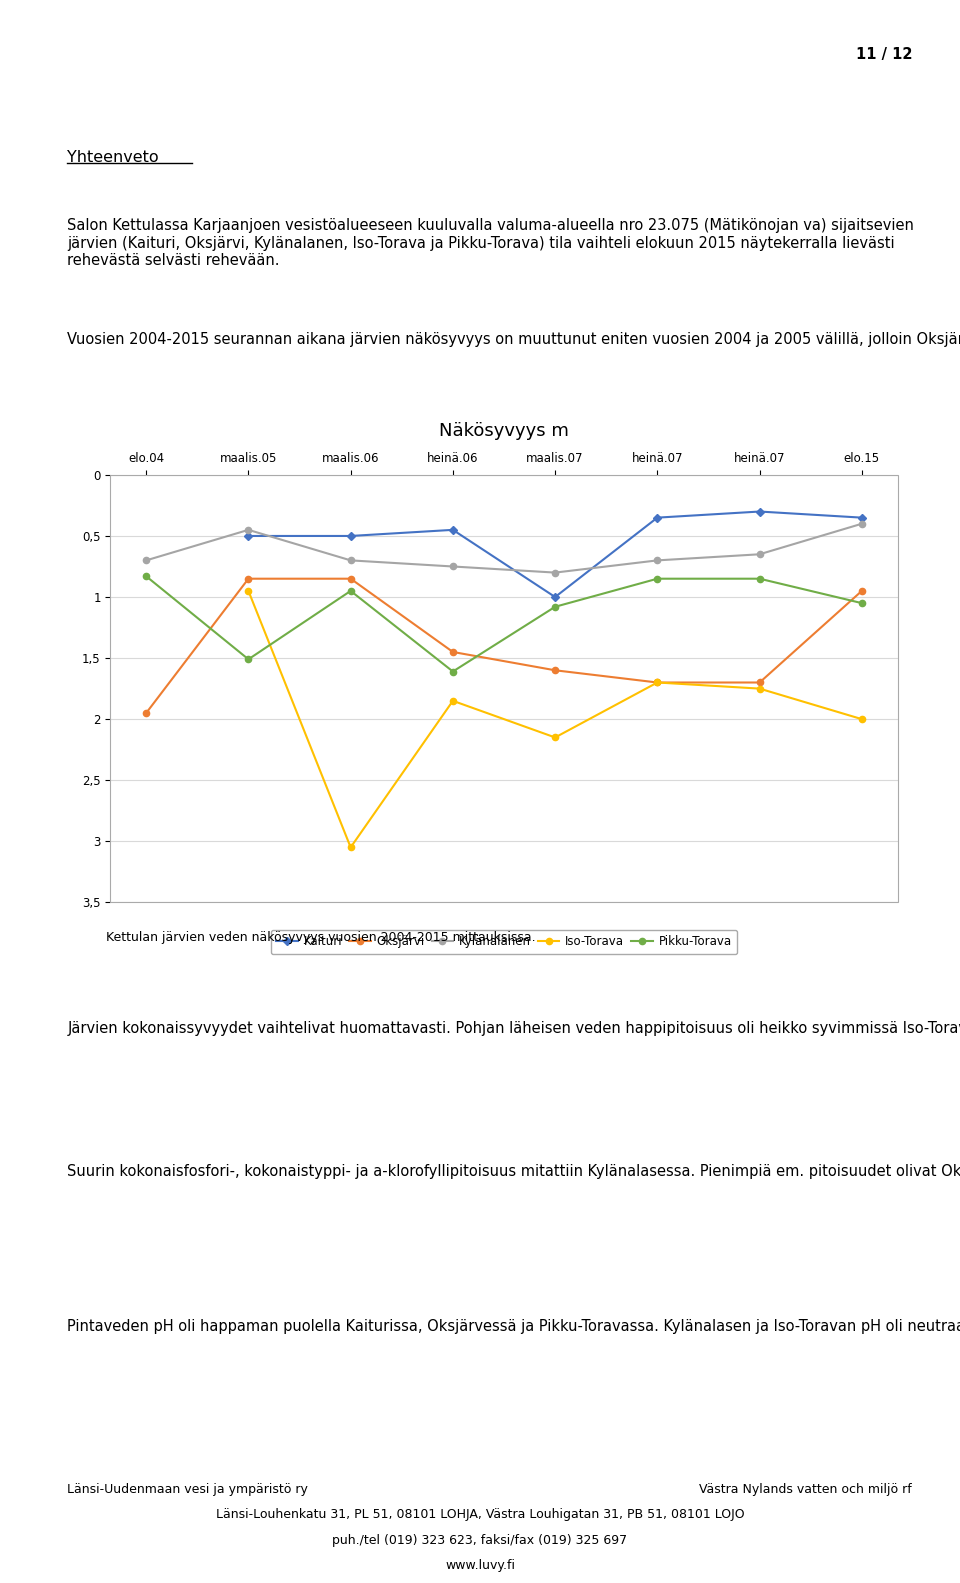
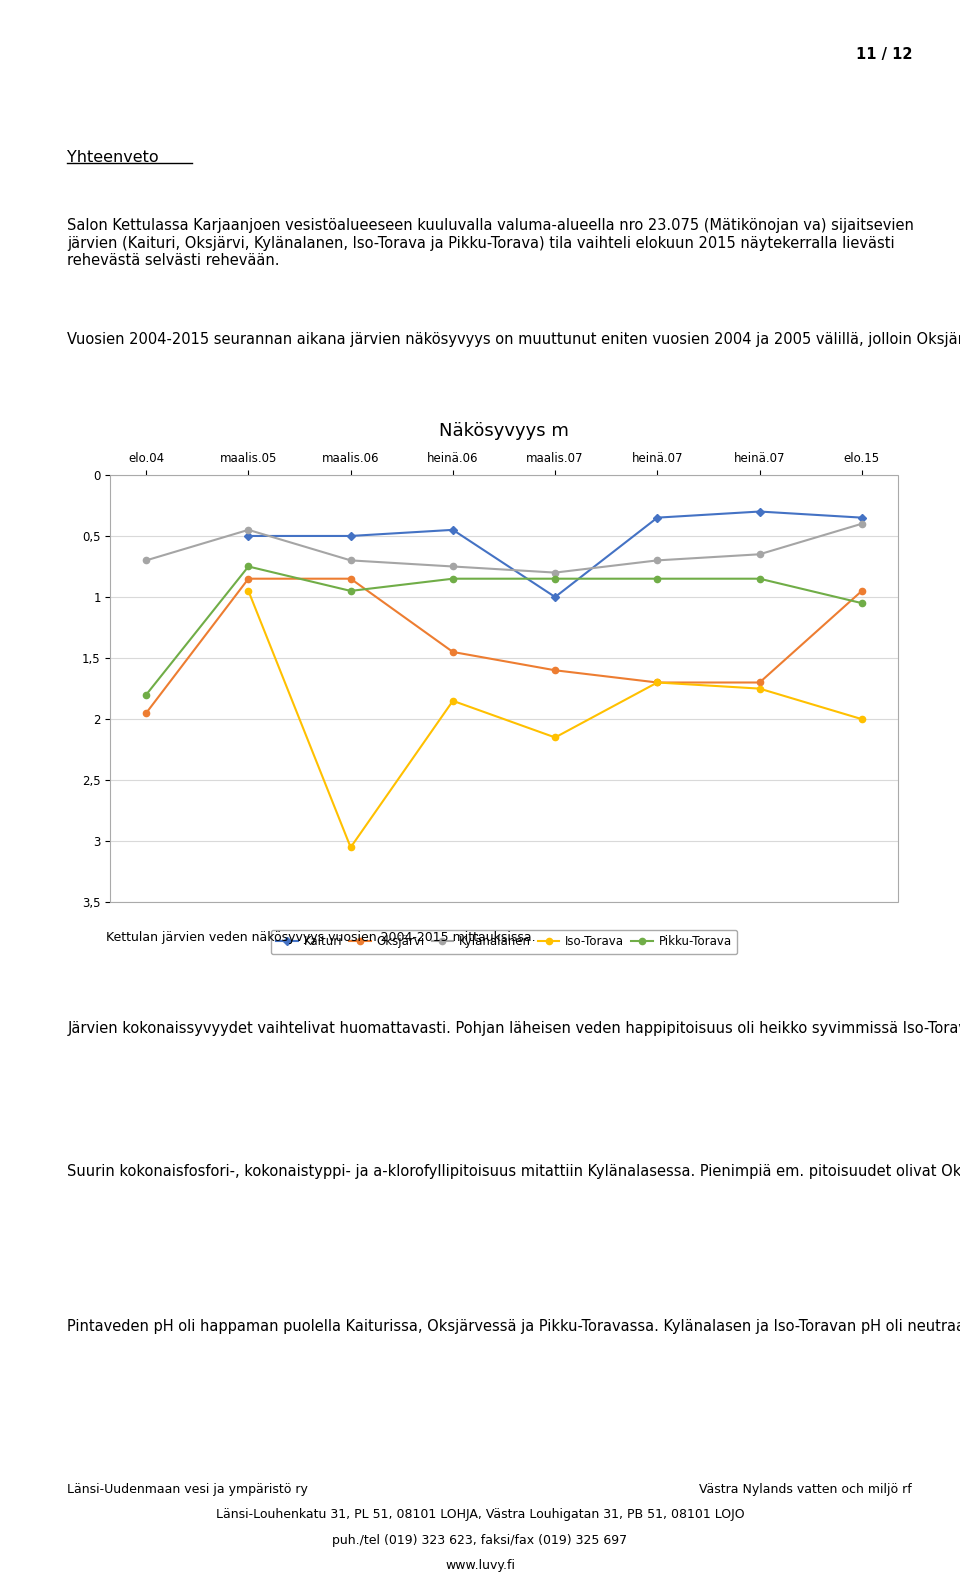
Pikku-Torava/elo.04: 0,83 -> 1,80
Pikku-Torava/maalis.05: 1,51 -> 0,75
Pikku-Torava/heinä.06: 1,61 -> 0,85
Pikku-Torava/maalis.07: 1,08 -> 0,85
